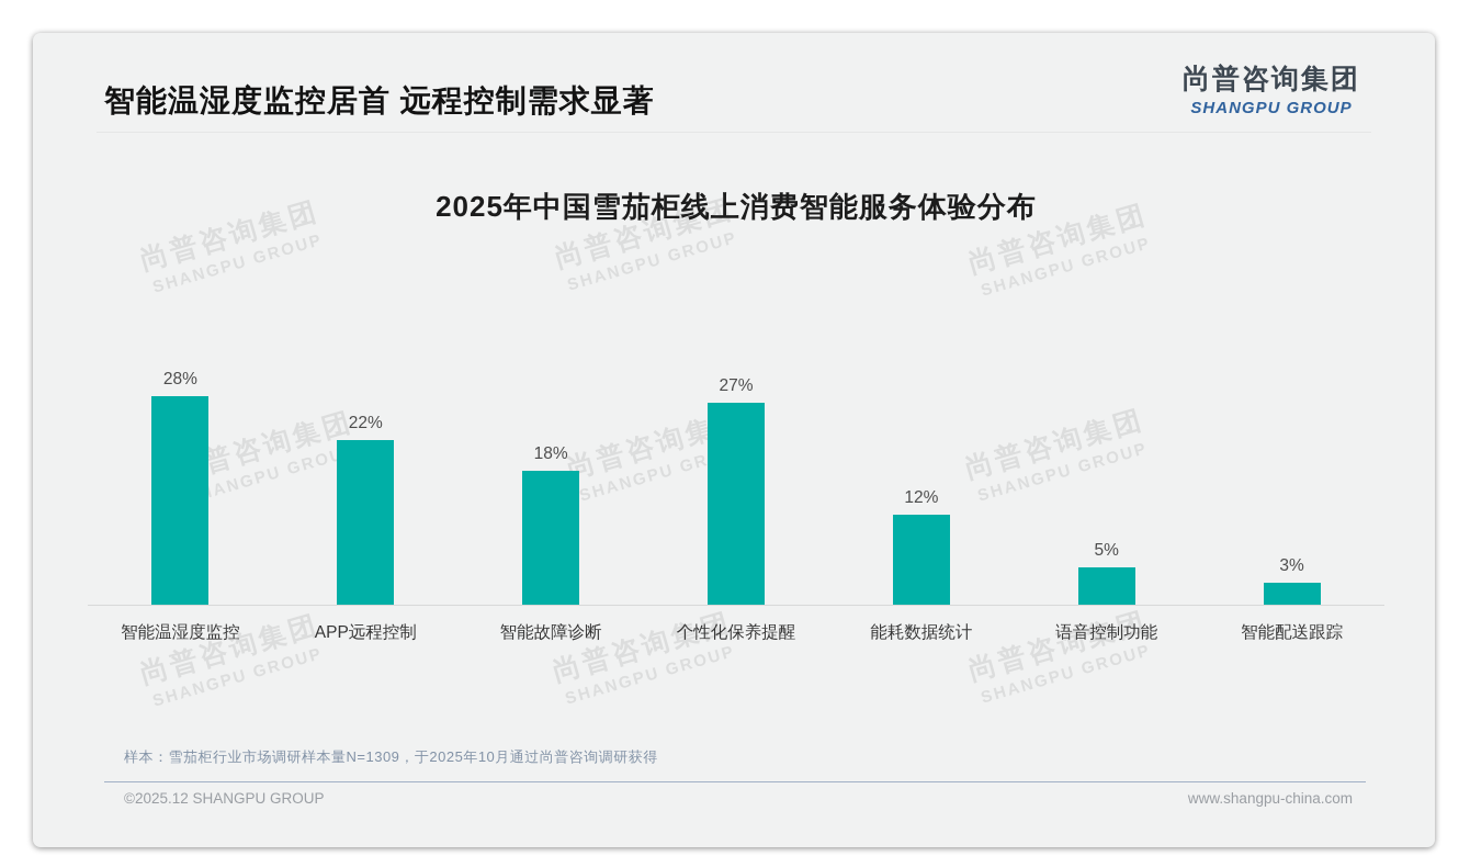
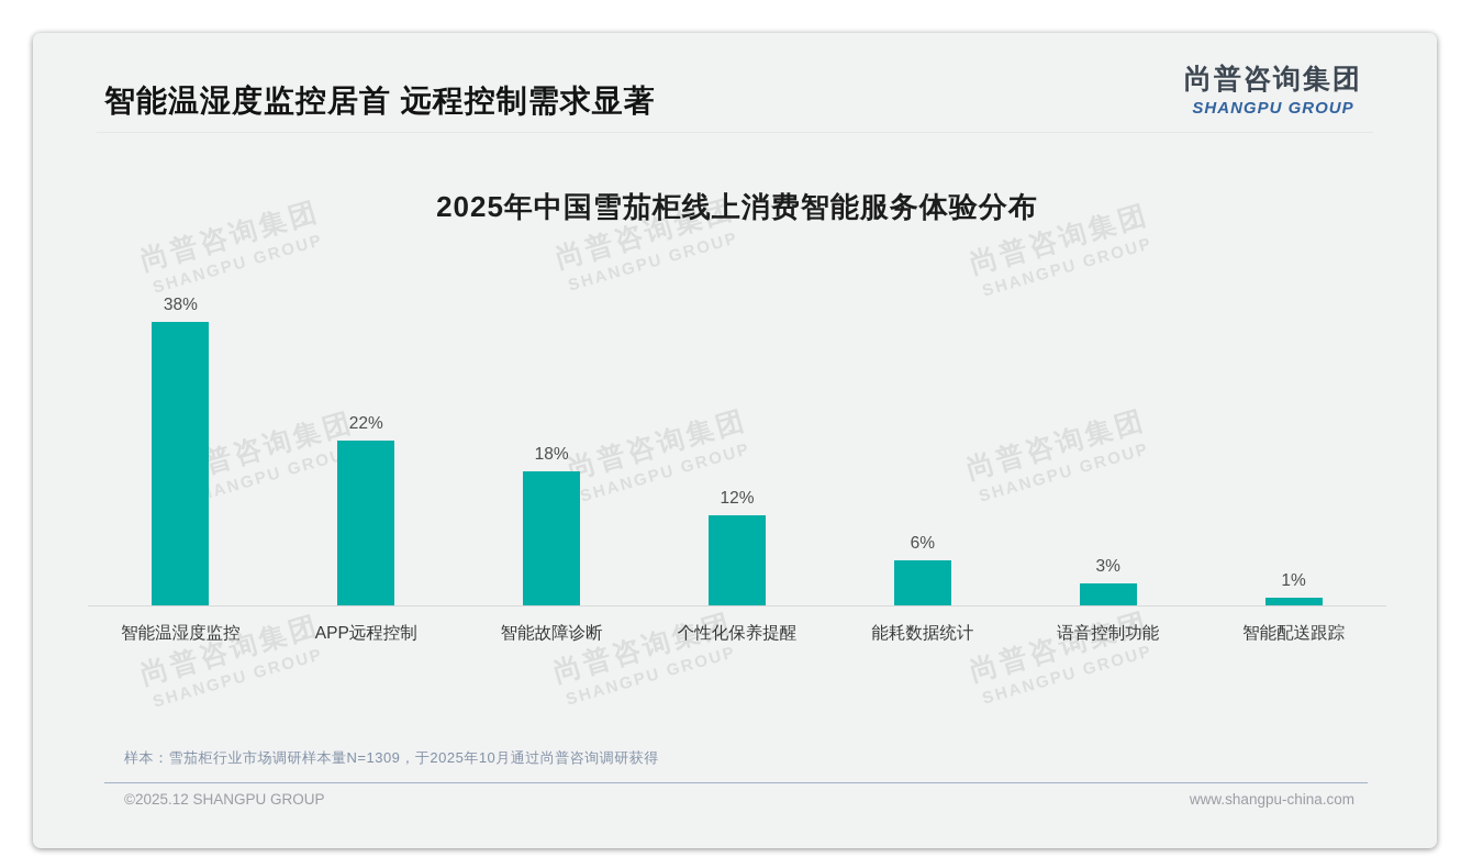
智能温湿度监控: 28% -> 38%
个性化保养提醒: 27% -> 12%
能耗数据统计: 12% -> 6%
语音控制功能: 5% -> 3%
智能配送跟踪: 3% -> 1%
